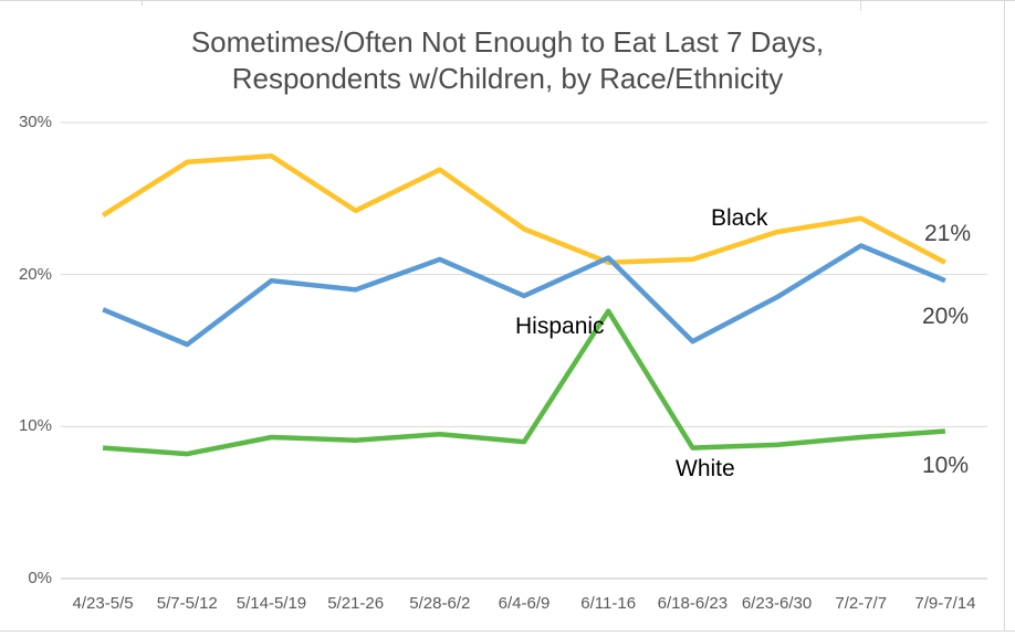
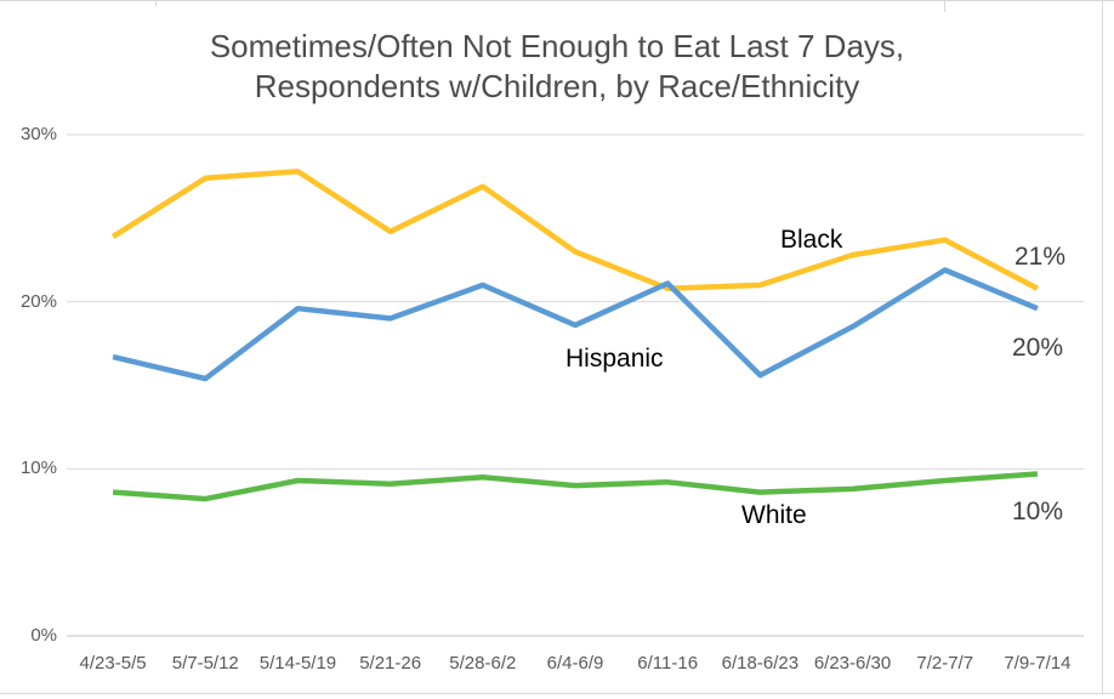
Hispanic/4/23-5/5: 17.7% -> 16.7%
White/6/11-16: 17.6% -> 9.2%
